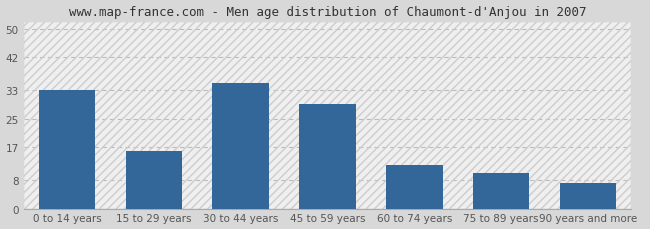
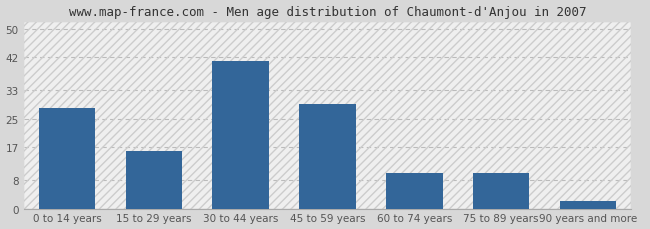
0 to 14 years: 33 -> 28
30 to 44 years: 35 -> 41
60 to 74 years: 12 -> 10
90 years and more: 7 -> 2
